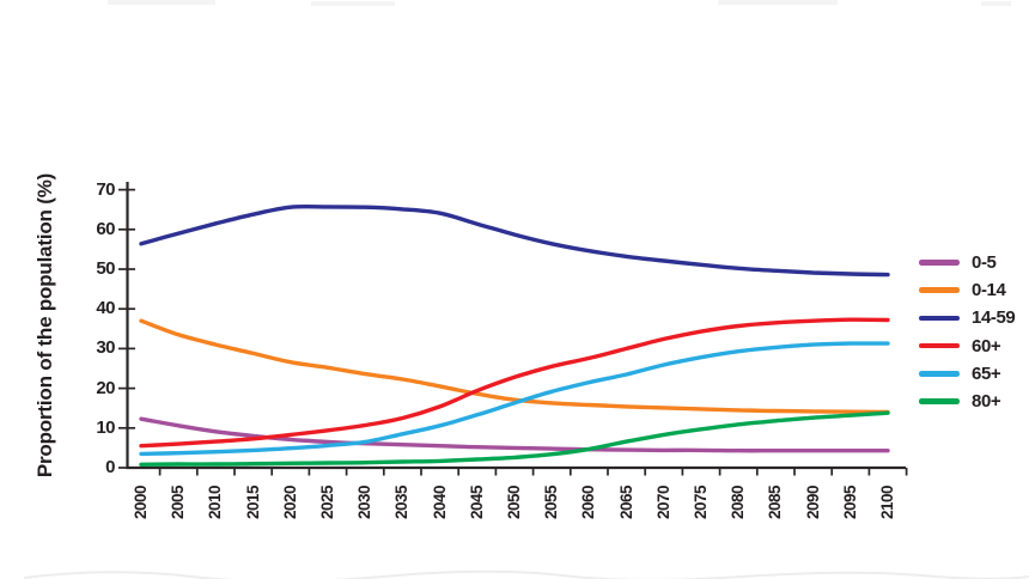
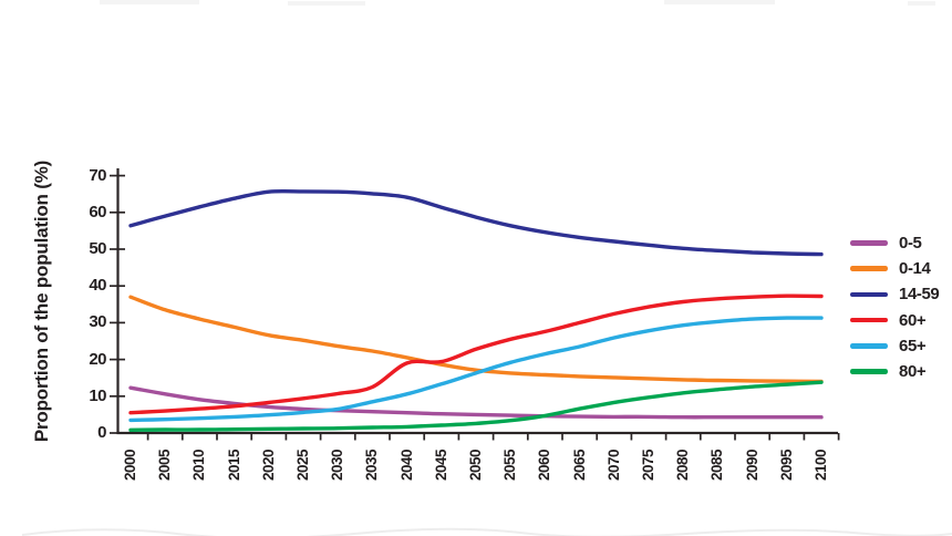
60+/2040: 15 -> 19
